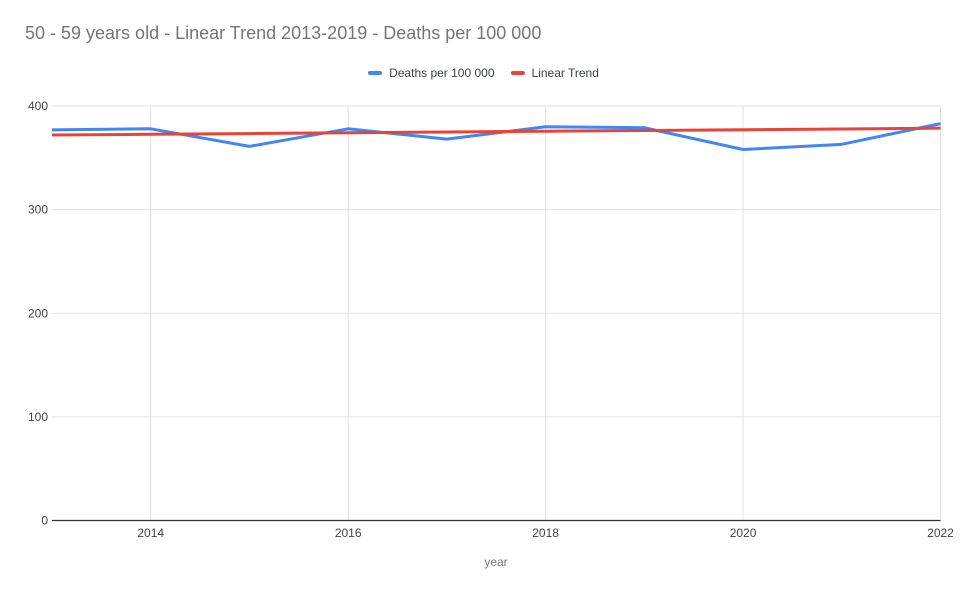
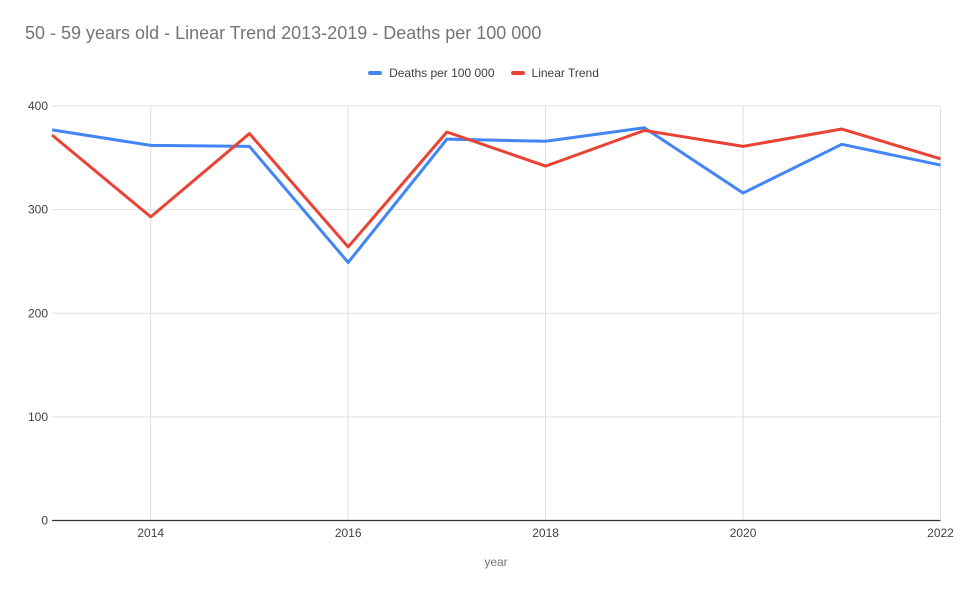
Deaths per 100 000/2014: 378 -> 362
Linear Trend/2014: 373 -> 293
Deaths per 100 000/2016: 378 -> 249
Linear Trend/2016: 374 -> 264
Deaths per 100 000/2018: 380 -> 366
Linear Trend/2018: 376 -> 342
Deaths per 100 000/2020: 358 -> 316
Linear Trend/2020: 377 -> 361
Deaths per 100 000/2022: 383 -> 343
Linear Trend/2022: 379 -> 349
